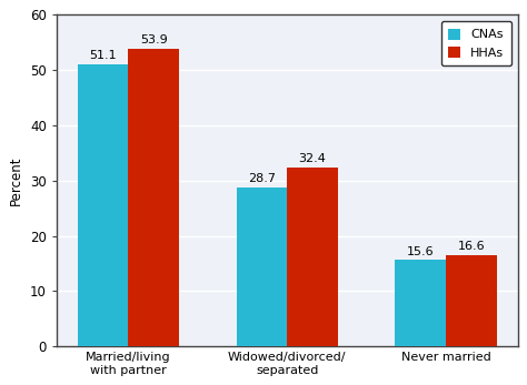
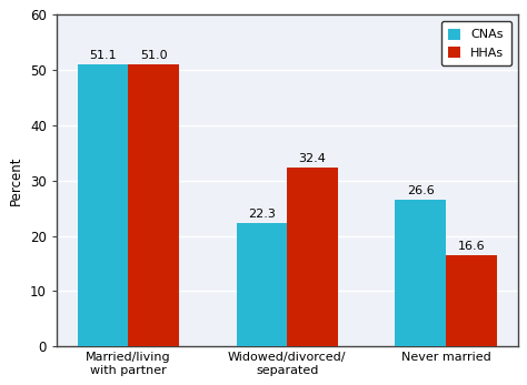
HHAs/Married/living with partner: 53.9 -> 51.0
CNAs/Widowed/divorced/ separated: 28.7 -> 22.3
CNAs/Never married: 15.6 -> 26.6
